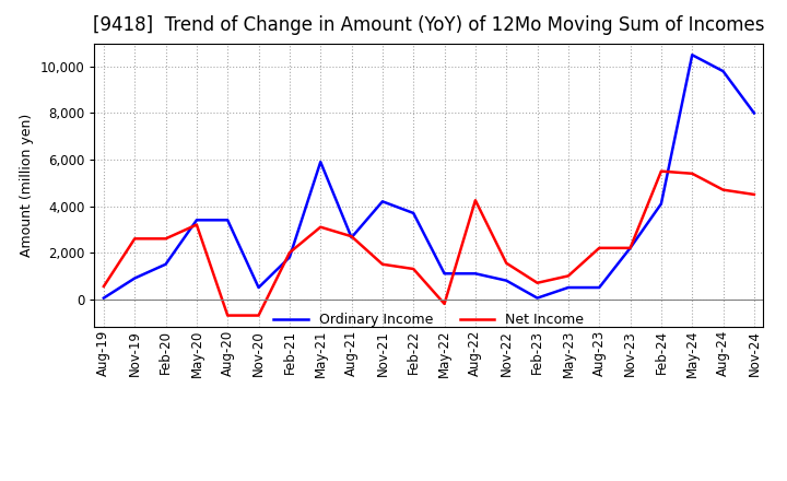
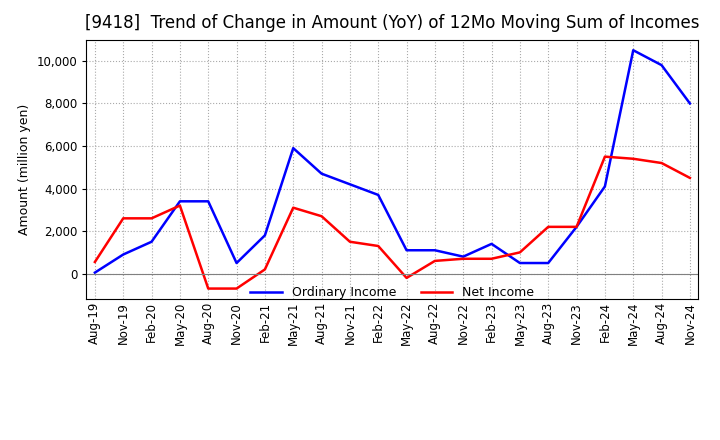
Net Income/Feb-21: 2,000 -> 200
Ordinary Income/Aug-21: 2,650 -> 4,700
Net Income/Aug-22: 4,250 -> 600
Net Income/Nov-22: 1,550 -> 700
Ordinary Income/Feb-23: 50 -> 1,400
Net Income/Aug-24: 4,700 -> 5,200
